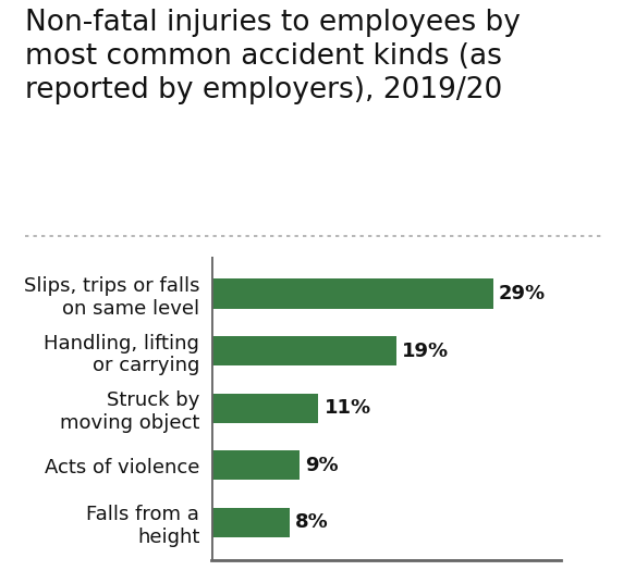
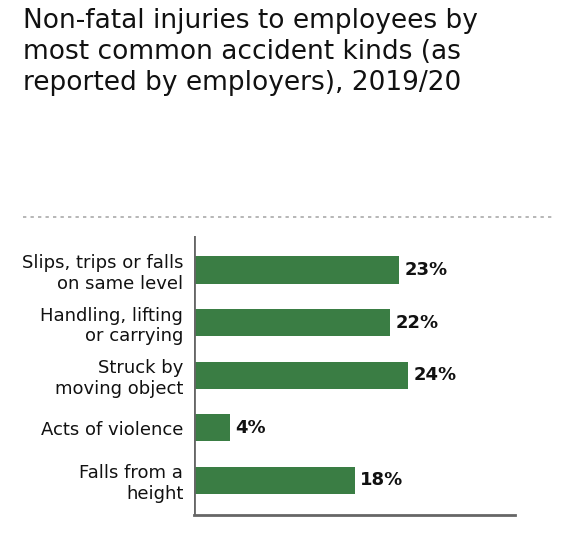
Slips, trips or falls on same level: 29% -> 23%
Handling, lifting or carrying: 19% -> 22%
Struck by moving object: 11% -> 24%
Acts of violence: 9% -> 4%
Falls from a height: 8% -> 18%
